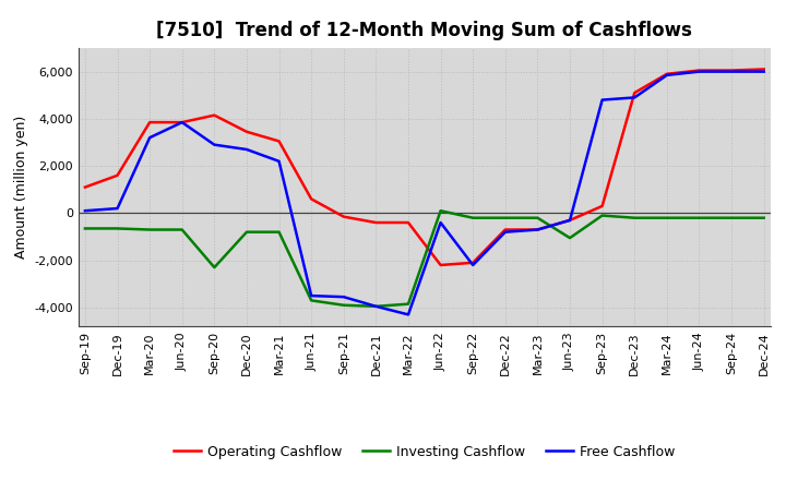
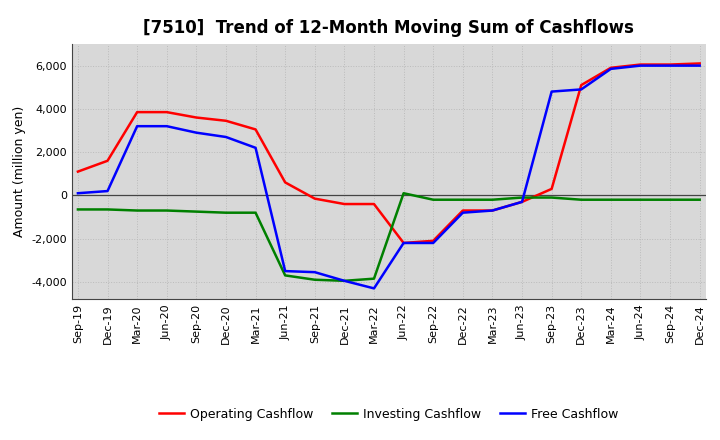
Free Cashflow/Jun-20: 3,850 -> 3,200
Operating Cashflow/Sep-20: 4,150 -> 3,600
Investing Cashflow/Sep-20: -2,300 -> -750
Free Cashflow/Jun-22: -400 -> -2,200
Investing Cashflow/Jun-23: -1,050 -> -100
